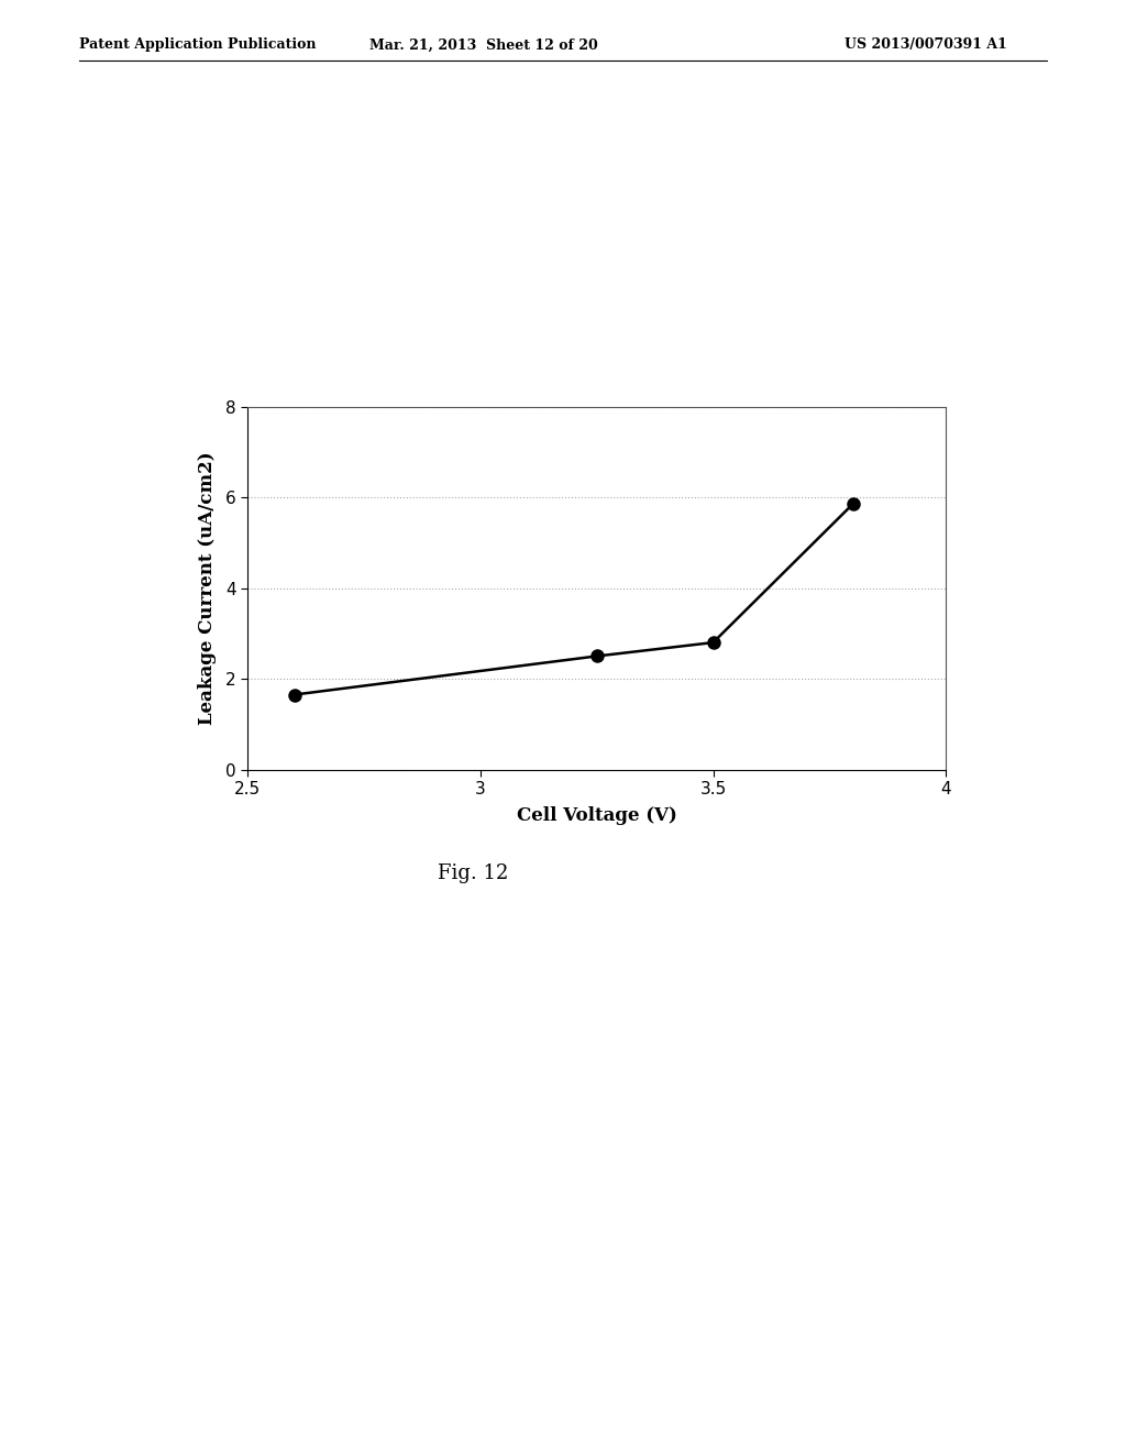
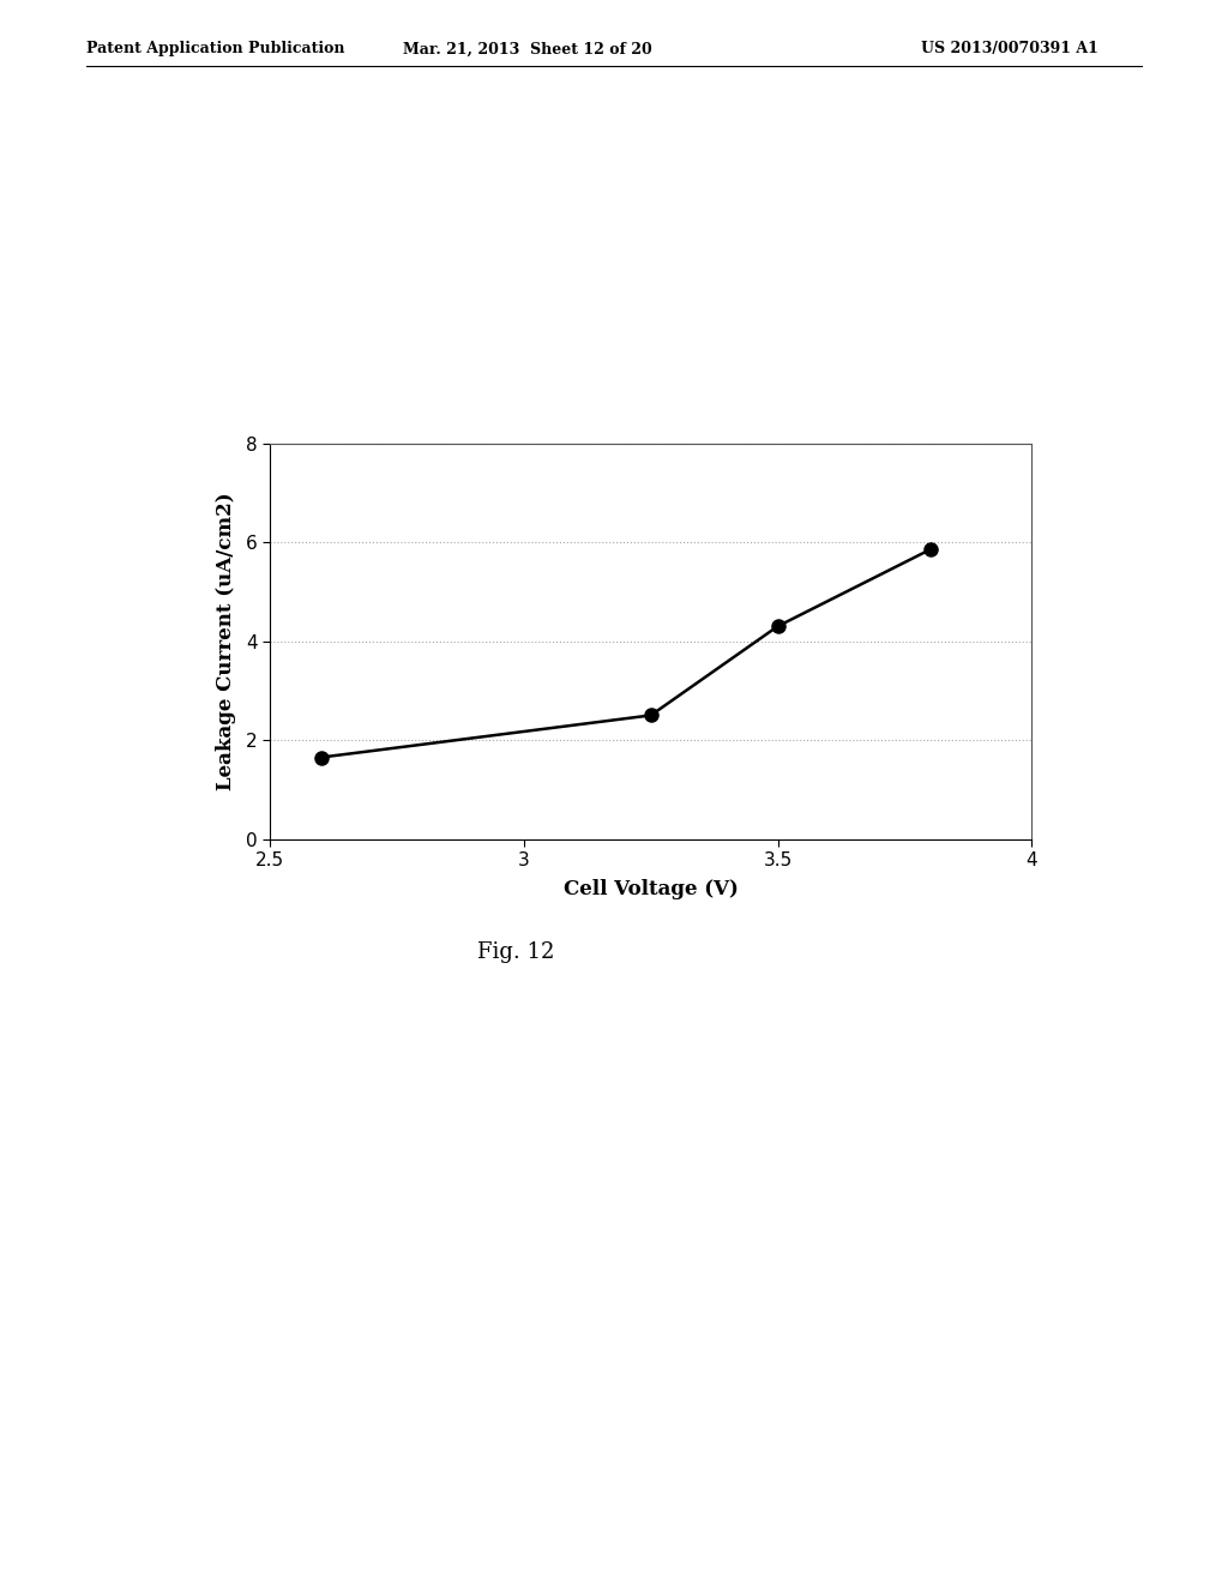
3.5: 2.80 -> 4.30
